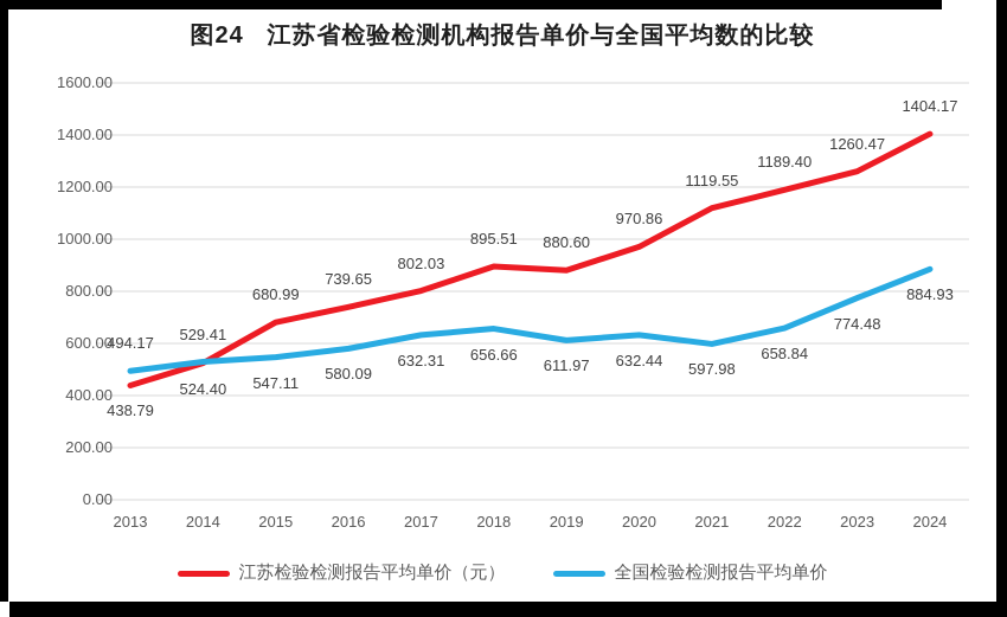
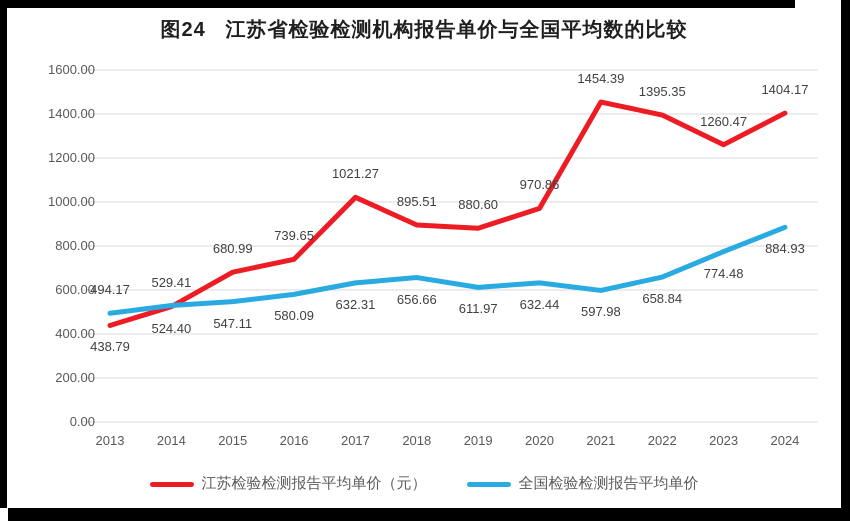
江苏检验检测报告平均单价（元）/2017: 802.03 -> 1021.27
江苏检验检测报告平均单价（元）/2021: 1119.55 -> 1454.39
江苏检验检测报告平均单价（元）/2022: 1189.40 -> 1395.35
